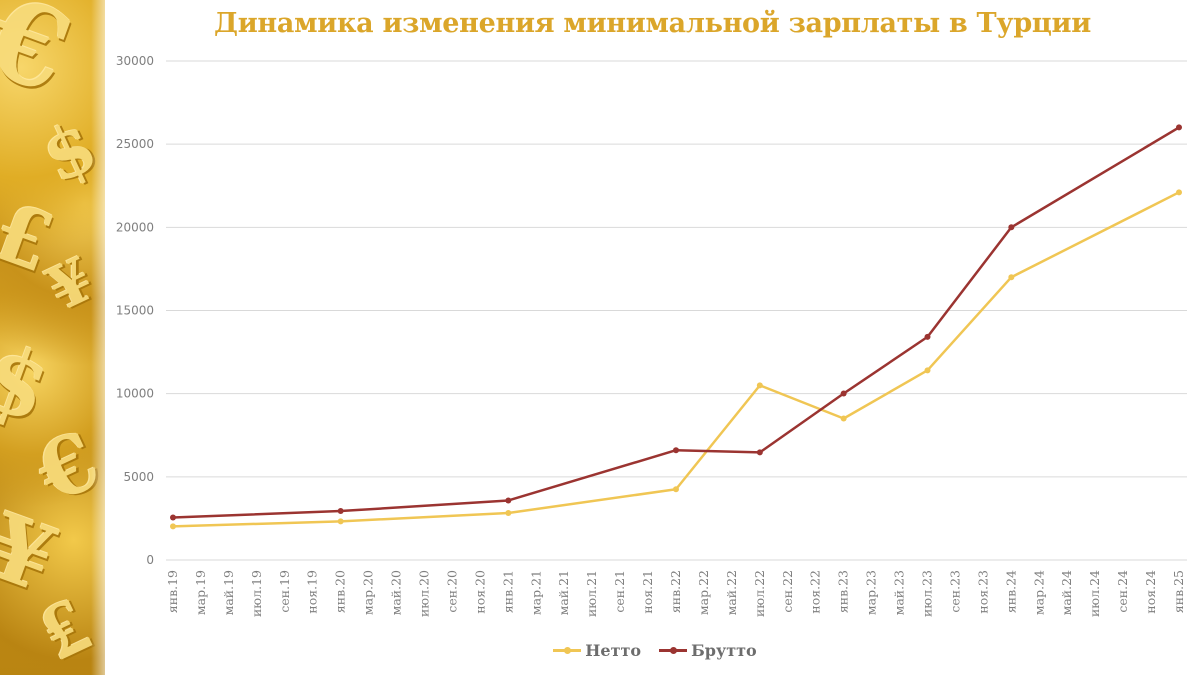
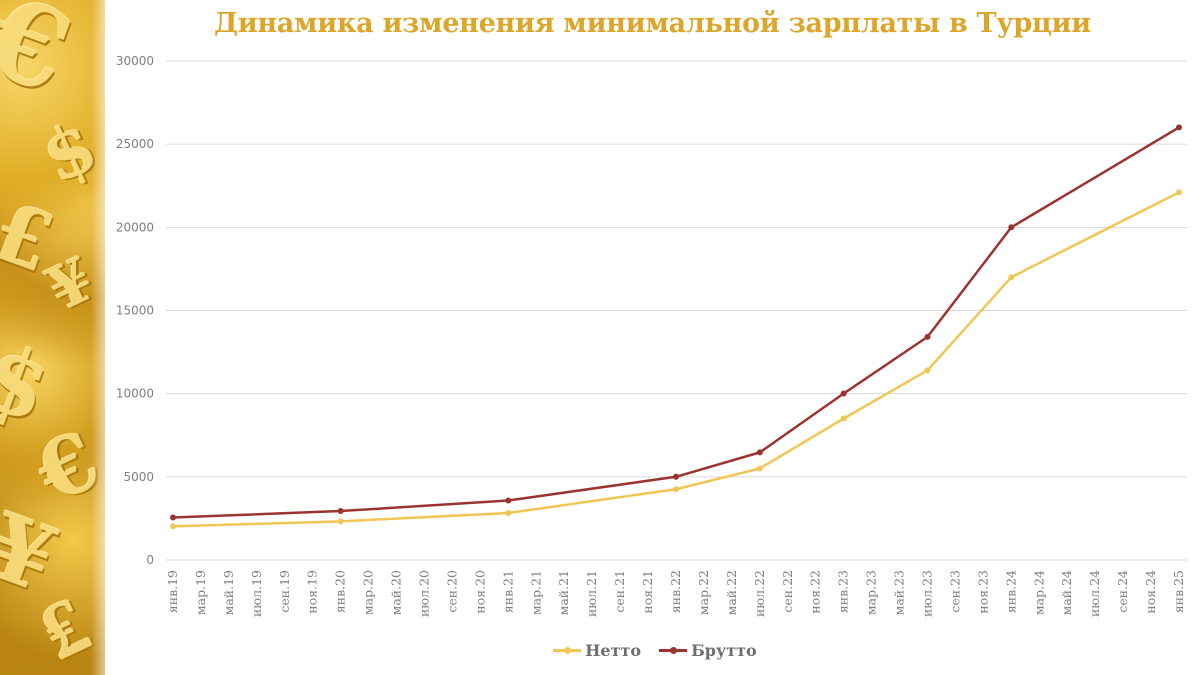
Брутто/янв.22: 6600 -> 5000
Нетто/июл.22: 10500 -> 5500
